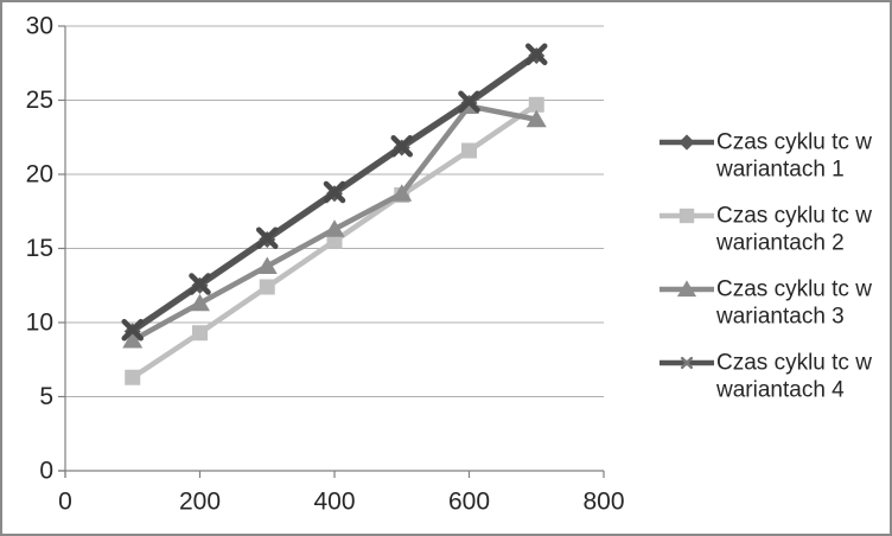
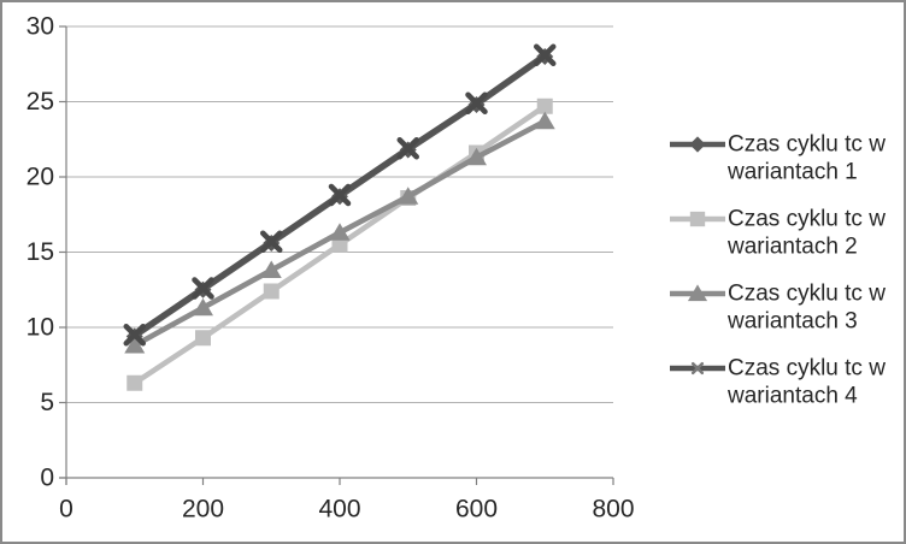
Czas cyklu tc w wariantach 3/600: 24.6 -> 21.3
